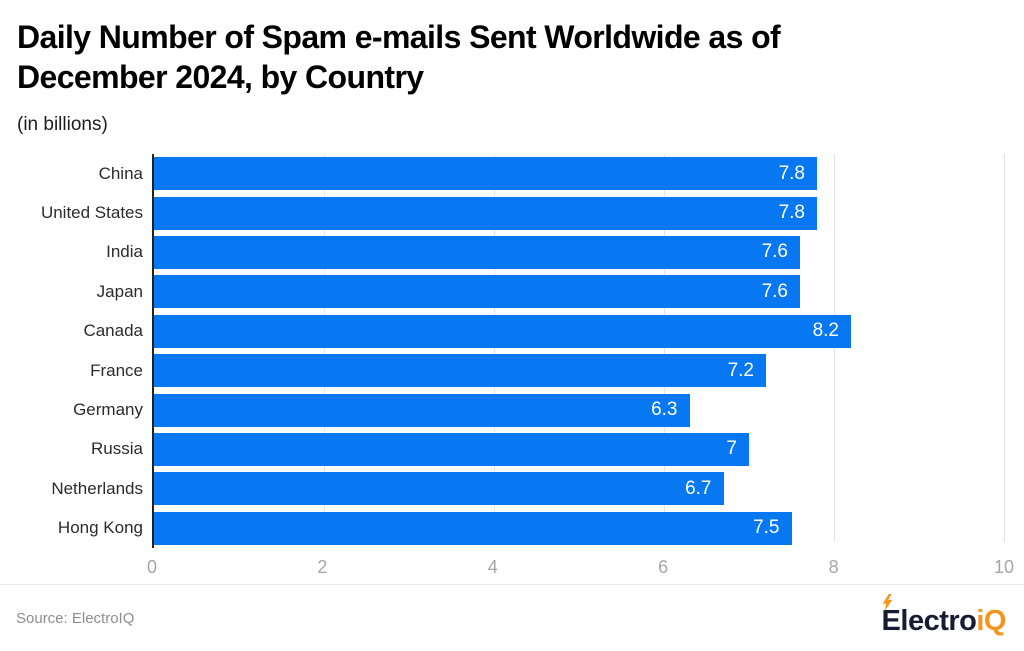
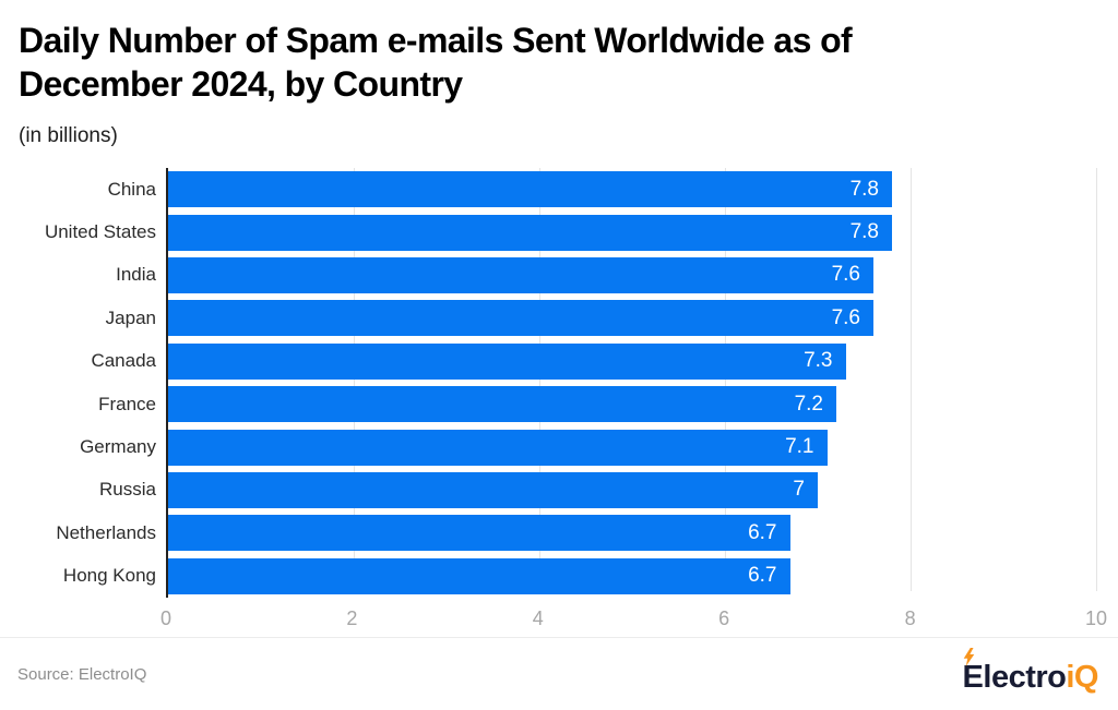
Canada: 8.2 -> 7.3
Germany: 6.3 -> 7.1
Hong Kong: 7.5 -> 6.7
